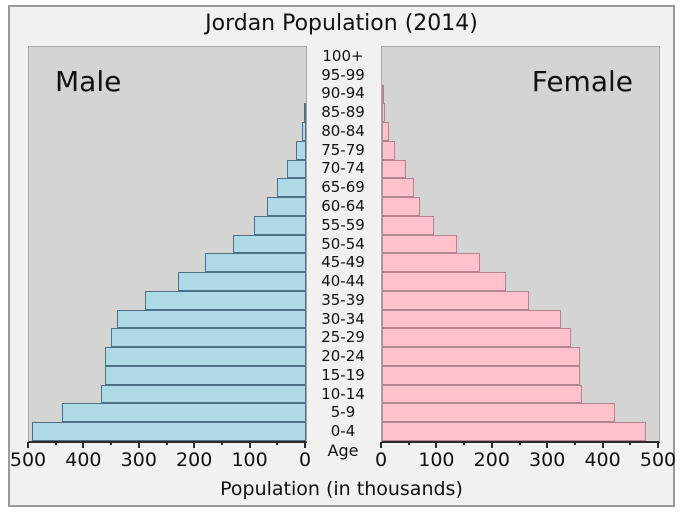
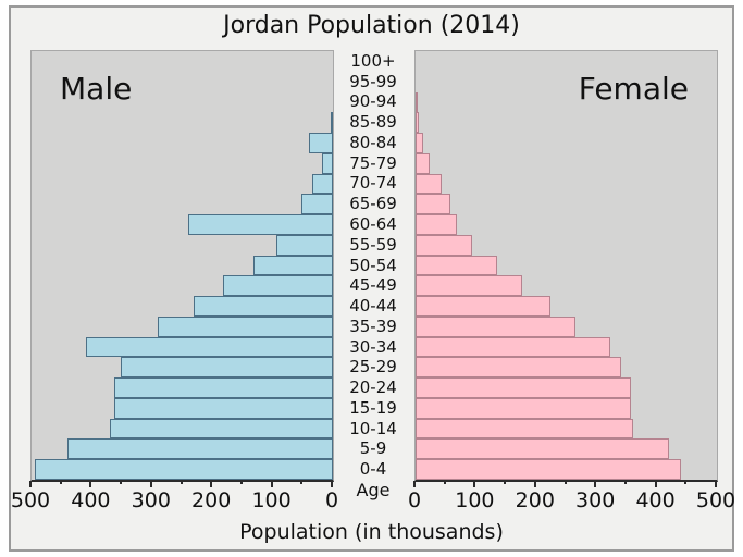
Male/80-84: 10 -> 40
Male/60-64: 70 -> 240
Male/30-34: 340 -> 410
Female/0-4: 480 -> 440
